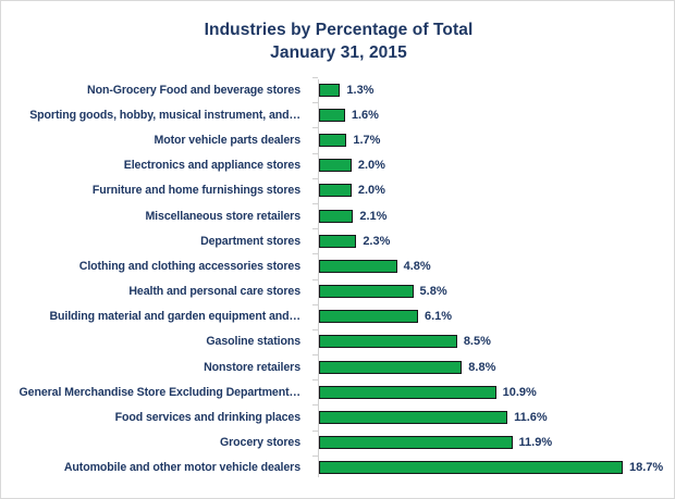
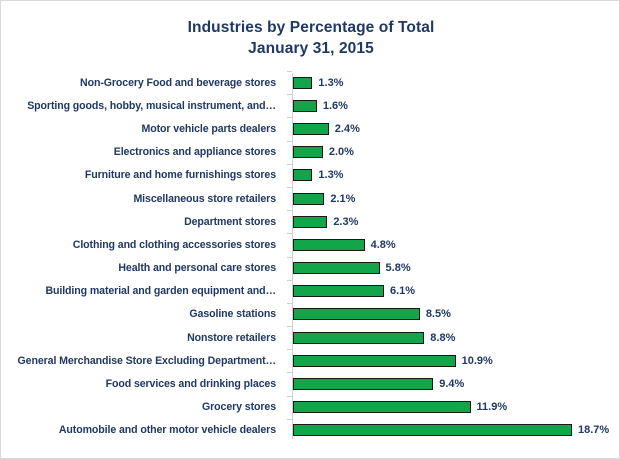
Motor vehicle parts dealers: 1.7% -> 2.4%
Furniture and home furnishings stores: 2.0% -> 1.3%
Food services and drinking places: 11.6% -> 9.4%
